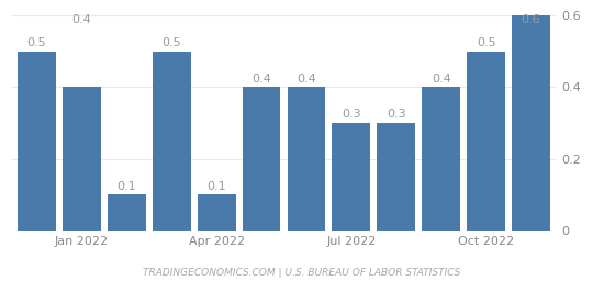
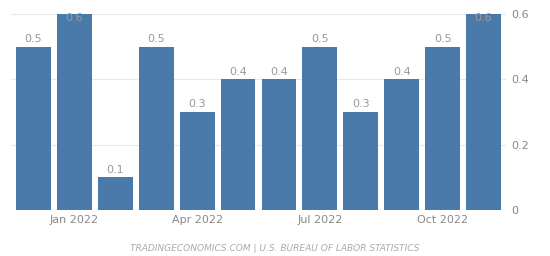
Jan 2022: 0.4 -> 0.6
Apr 2022: 0.1 -> 0.3
Jul 2022: 0.3 -> 0.5
